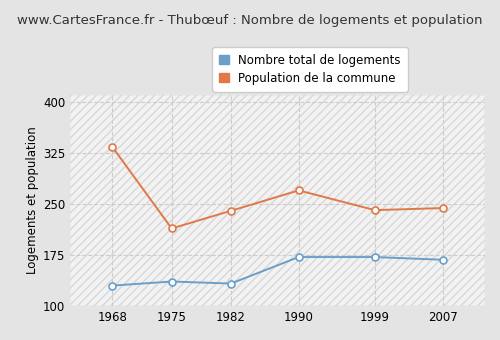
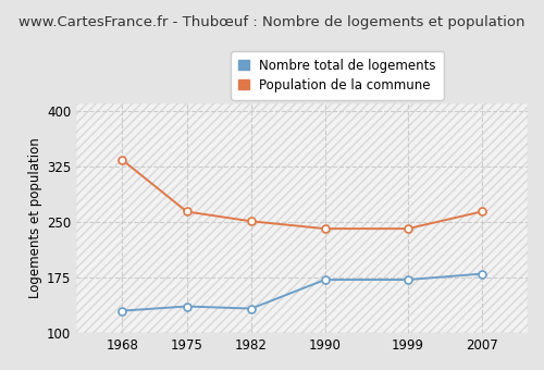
Population de la commune/1975: 214 -> 264
Population de la commune/1982: 240 -> 251
Population de la commune/1990: 270 -> 241
Nombre total de logements/2007: 168 -> 180
Population de la commune/2007: 244 -> 264
